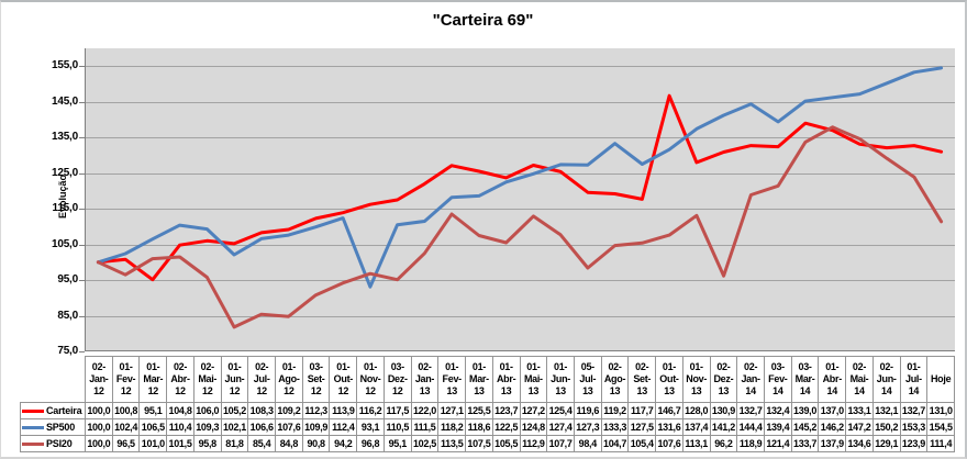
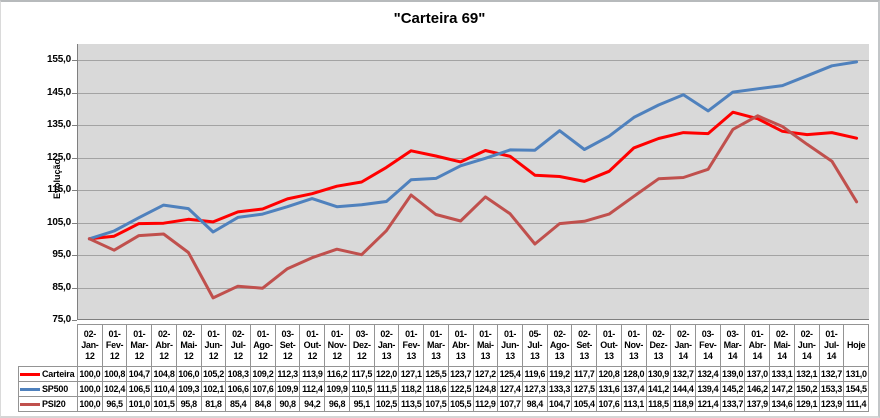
Carteira/01-Mar-12: 95,1 -> 104,7
SP500/01-Nov-12: 93,1 -> 109,9
Carteira/01-Out-13: 146,7 -> 120,8
PSI20/02-Dez-13: 96,2 -> 118,5
